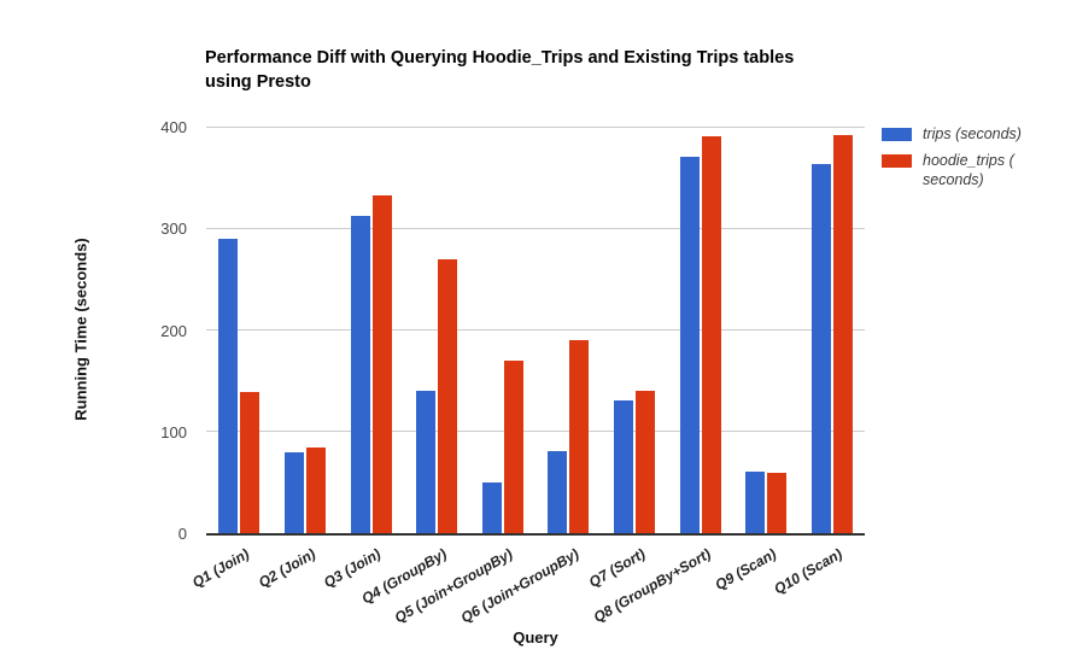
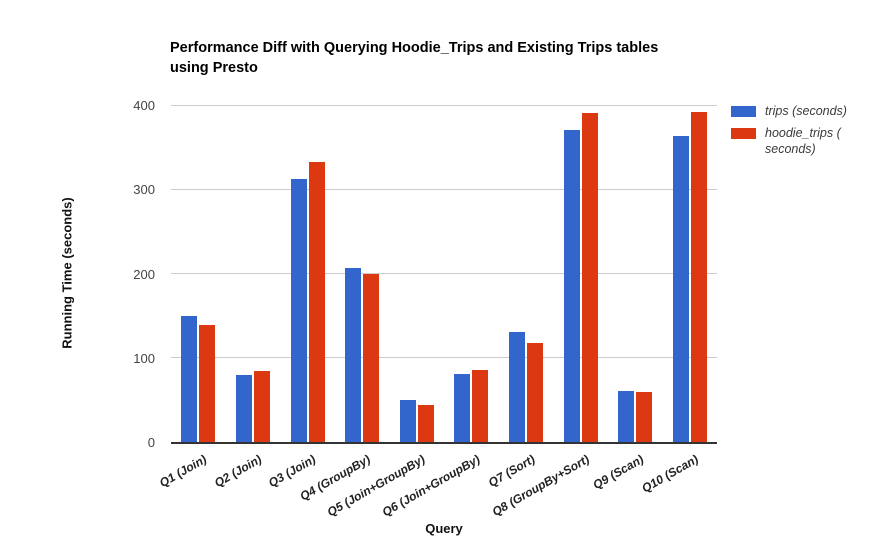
trips (seconds)/Q1 (Join): 290 -> 150
trips (seconds)/Q4 (GroupBy): 140 -> 210
hoodie_trips (seconds)/Q4 (GroupBy): 270 -> 200
hoodie_trips (seconds)/Q5 (Join+GroupBy): 170 -> 40
hoodie_trips (seconds)/Q6 (Join+GroupBy): 190 -> 80
hoodie_trips (seconds)/Q7 (Sort): 140 -> 120
